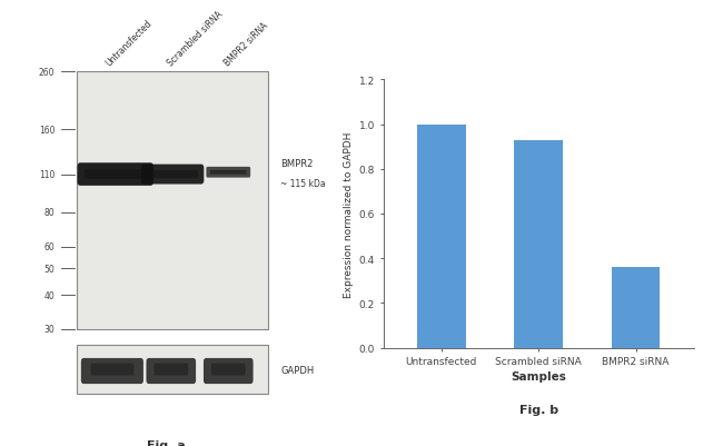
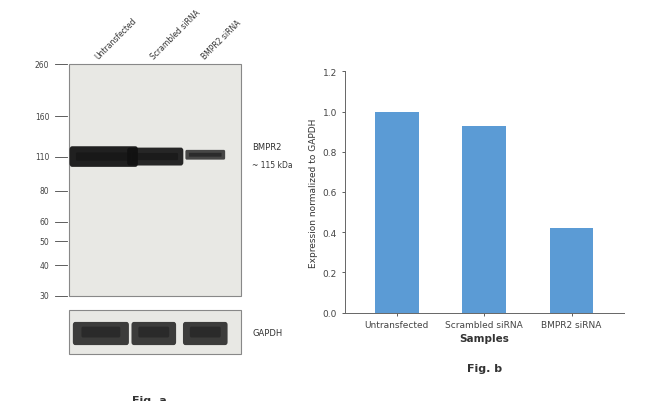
BMPR2 siRNA: 0.36 -> 0.42
